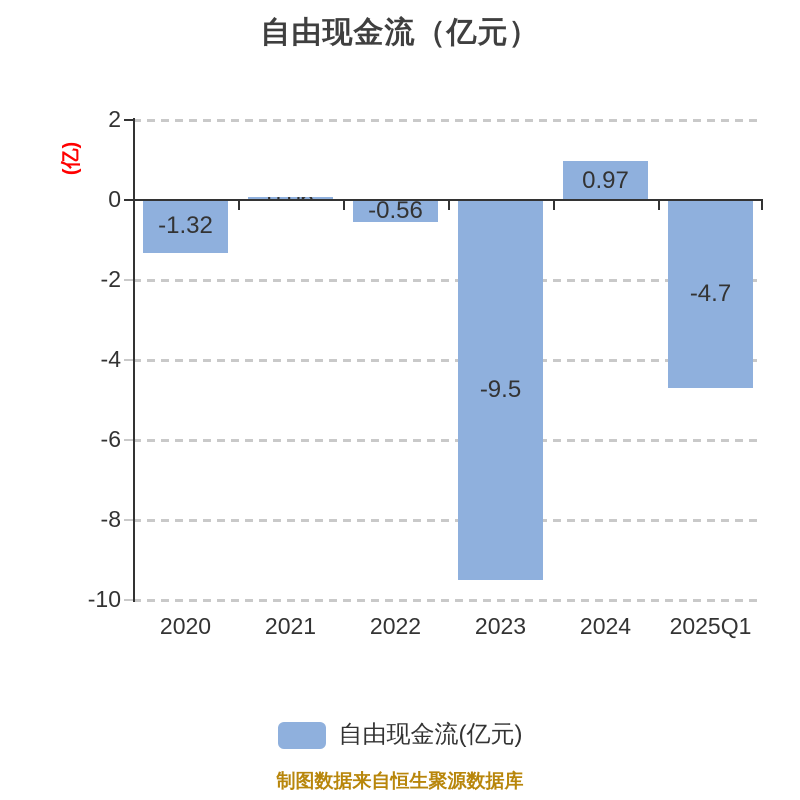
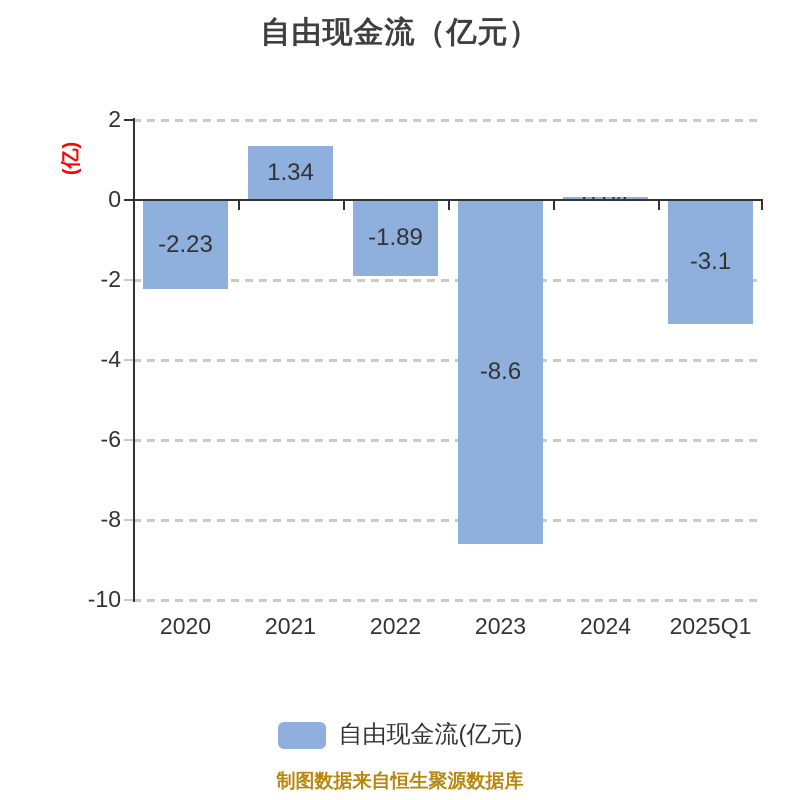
2020: -1.32 -> -2.23
2021: 0.06 -> 1.34
2022: -0.56 -> -1.89
2023: -9.5 -> -8.6
2024: 0.97 -> 0.04
2025Q1: -4.7 -> -3.1
